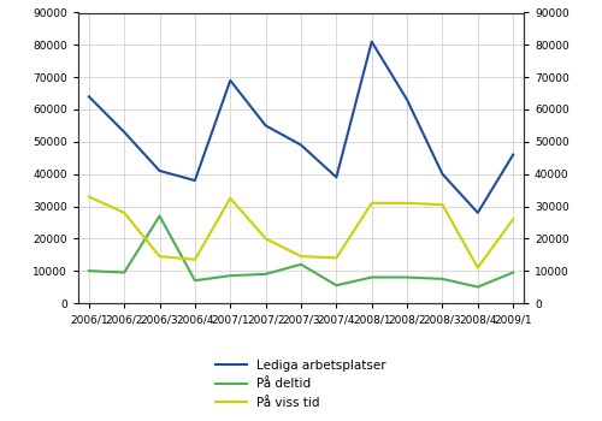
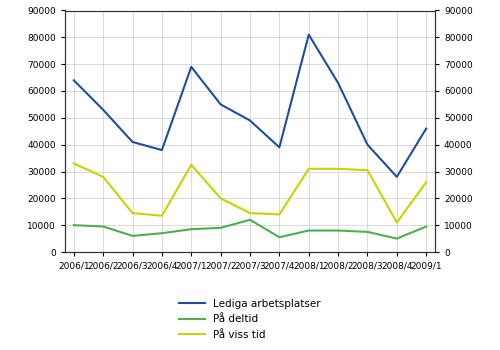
På deltid/2006/3: 27000 -> 6000
